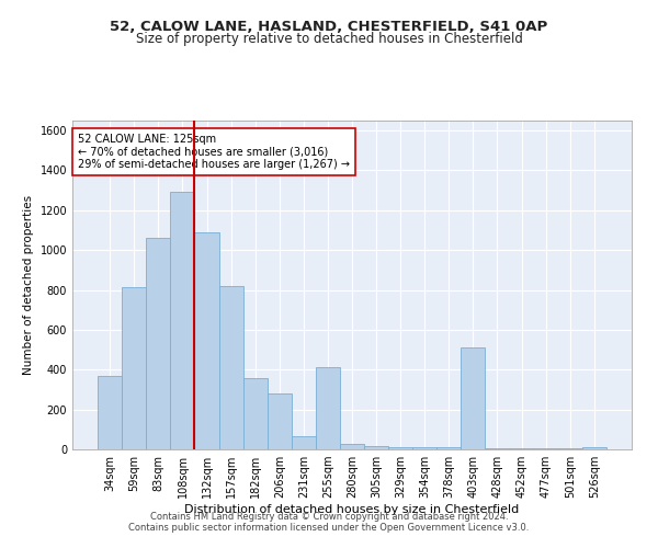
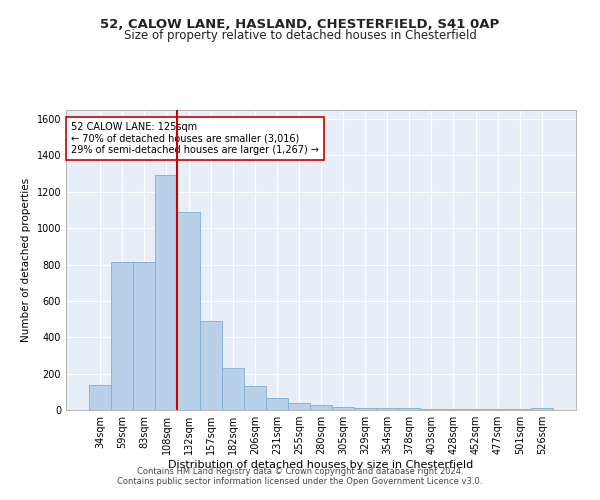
34sqm: 370 -> 140
83sqm: 1060 -> 820
157sqm: 820 -> 490
182sqm: 360 -> 230
206sqm: 280 -> 130
255sqm: 410 -> 40
403sqm: 510 -> 10
